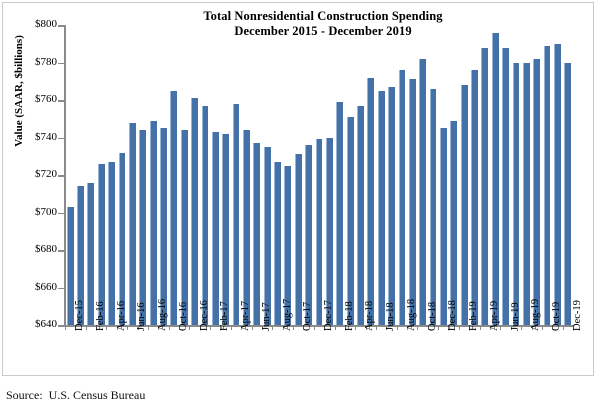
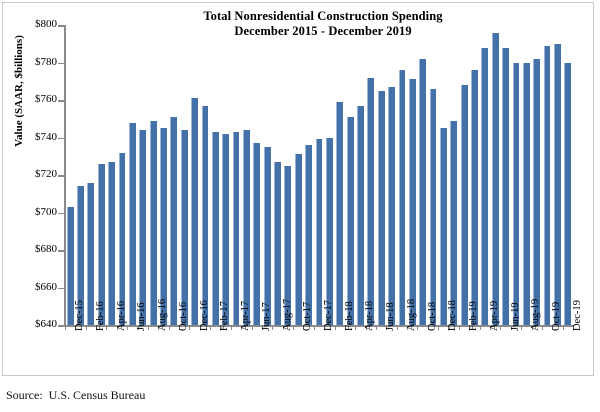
Oct-16: $765 -> $751
Apr-17: $758 -> $743
